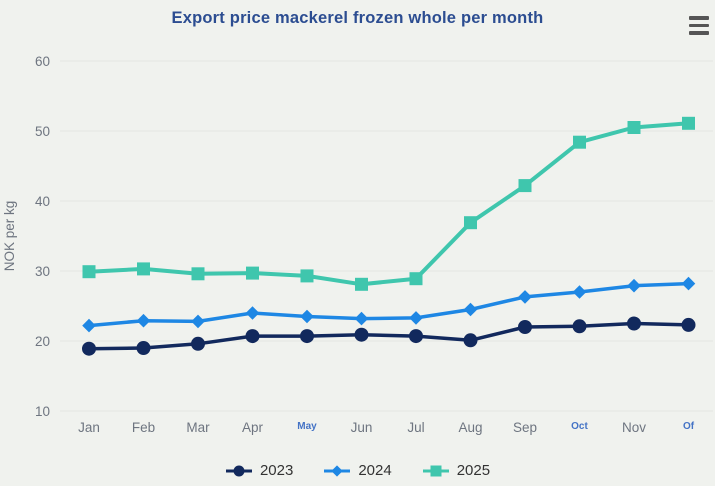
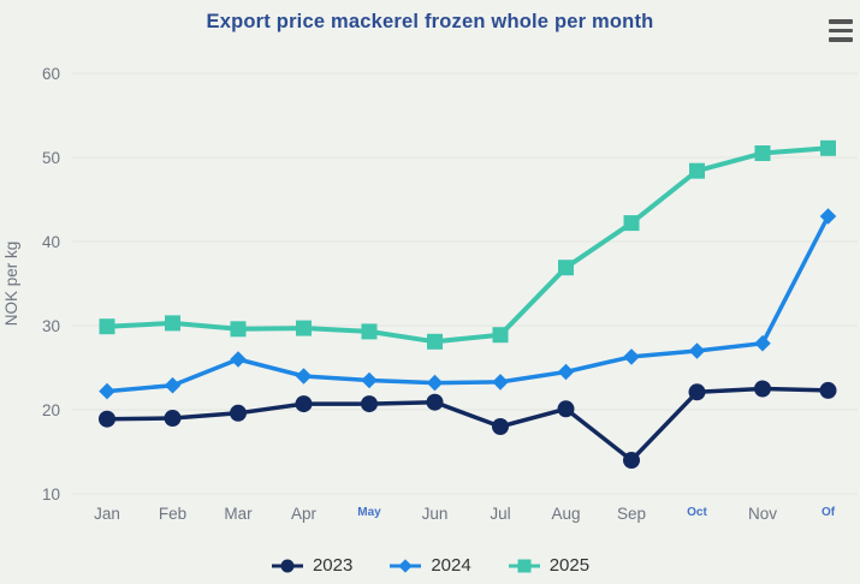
2024/Mar: 23 -> 26
2023/Jul: 21 -> 18
2023/Sep: 22 -> 14
2024/Of: 28 -> 43
